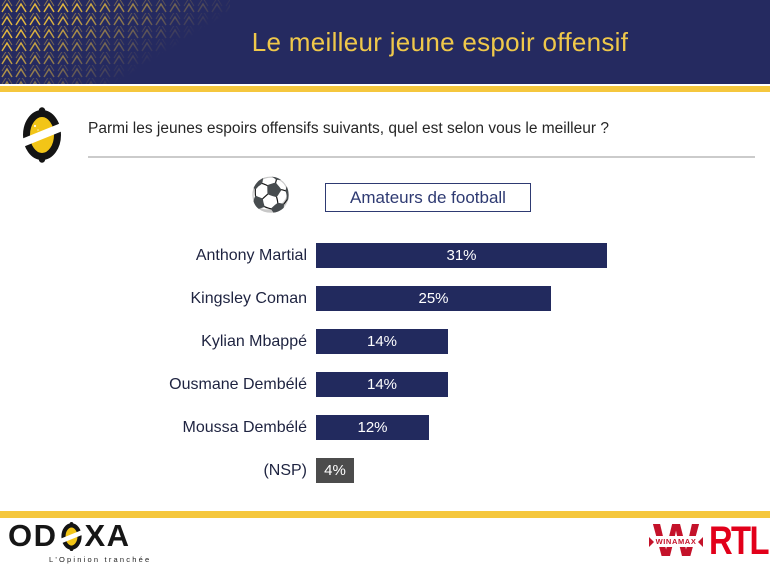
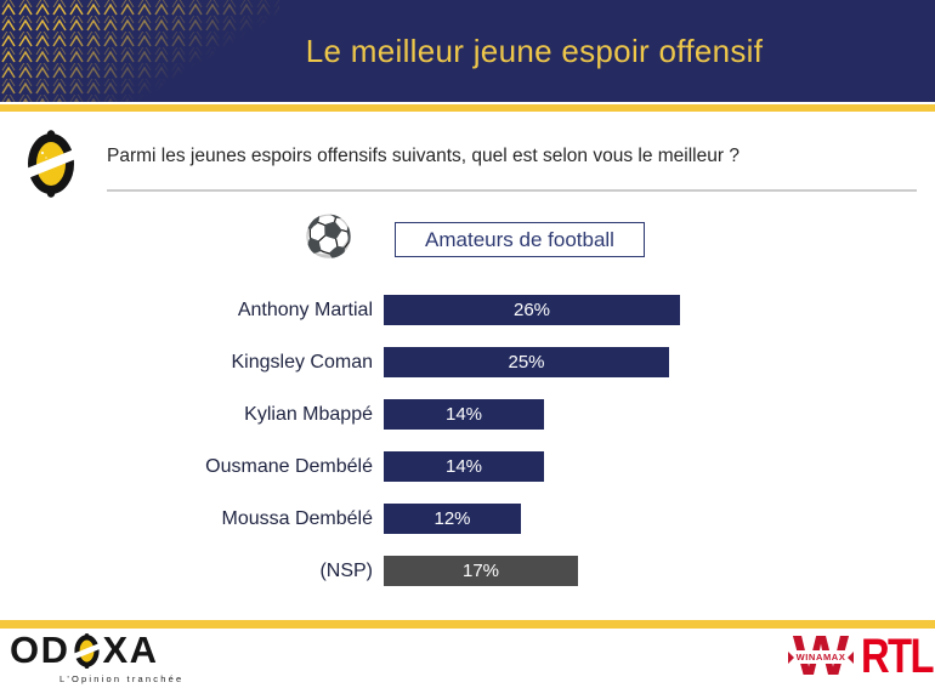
Anthony Martial: 31% -> 26%
(NSP): 4% -> 17%
